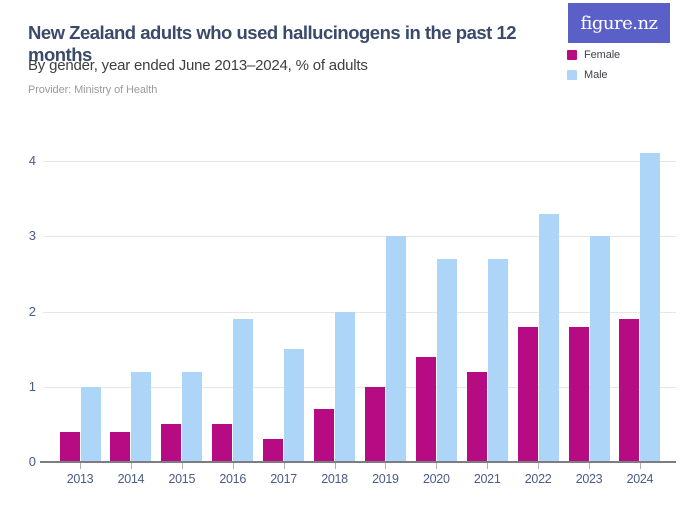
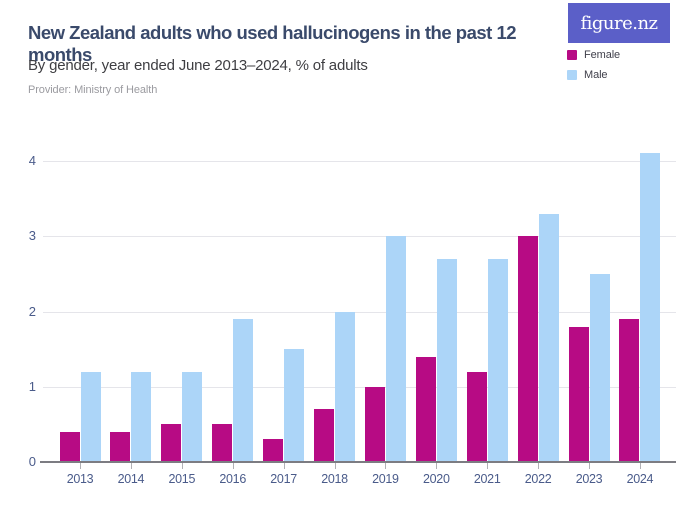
Male/2013: 1.0 -> 1.2
Female/2022: 1.8 -> 3.0
Male/2023: 3.0 -> 2.5
